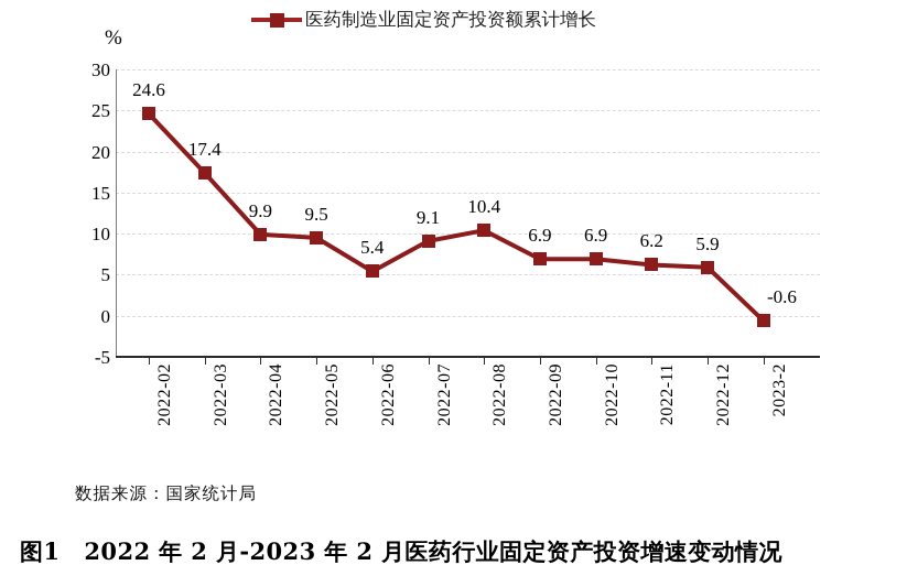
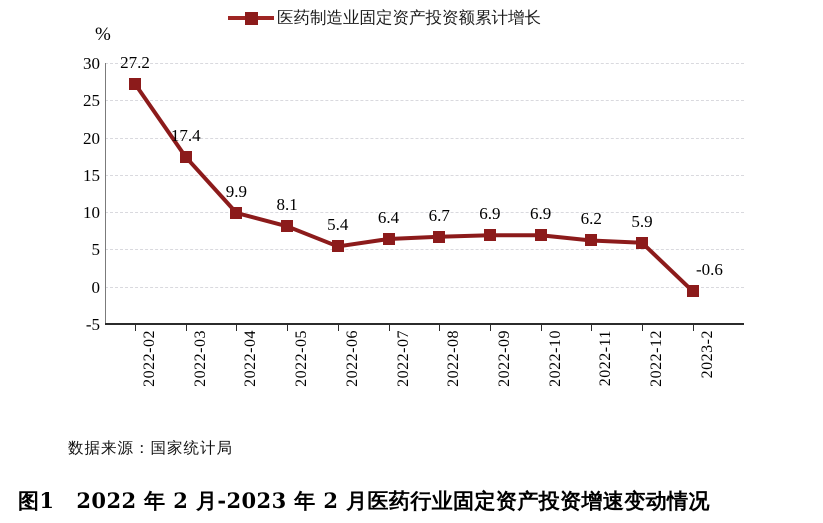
2022-02: 24.6 -> 27.2
2022-05: 9.5 -> 8.1
2022-07: 9.1 -> 6.4
2022-08: 10.4 -> 6.7
